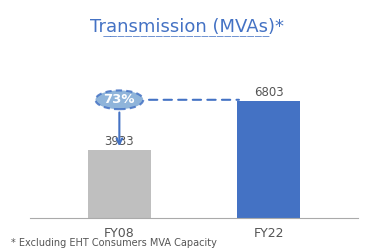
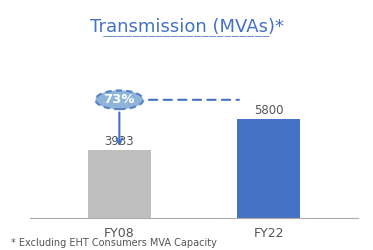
FY22: 6803 -> 5800
